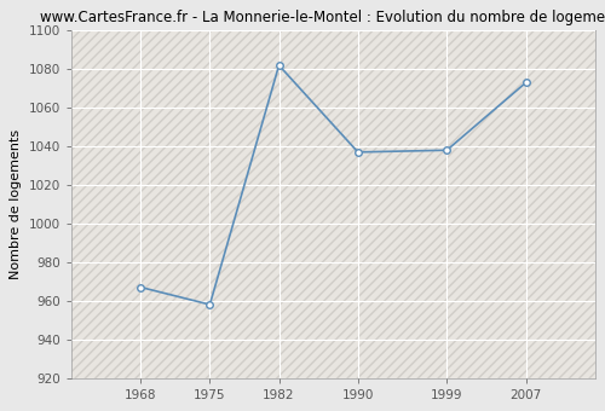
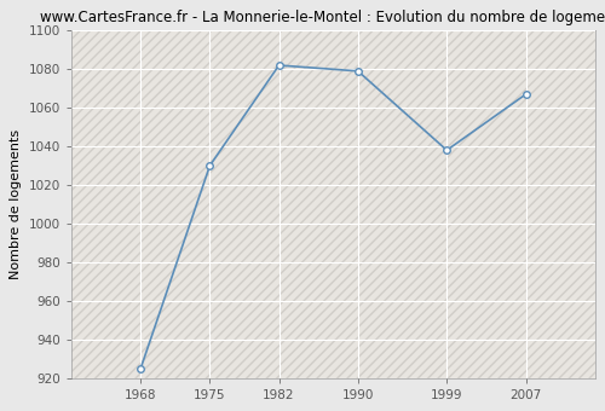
1968: 967 -> 925
1975: 958 -> 1030
1990: 1037 -> 1079
2007: 1073 -> 1067
